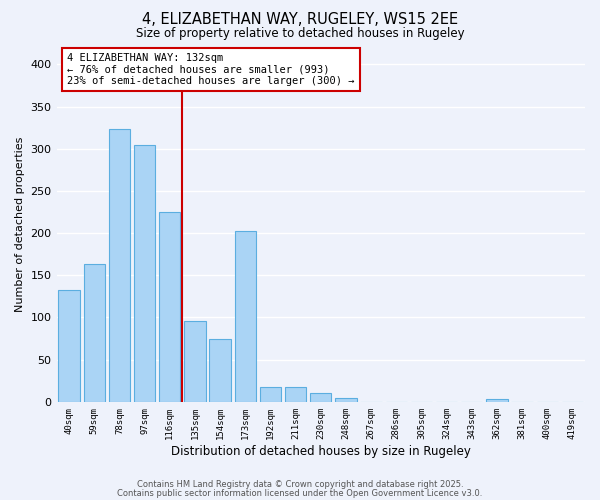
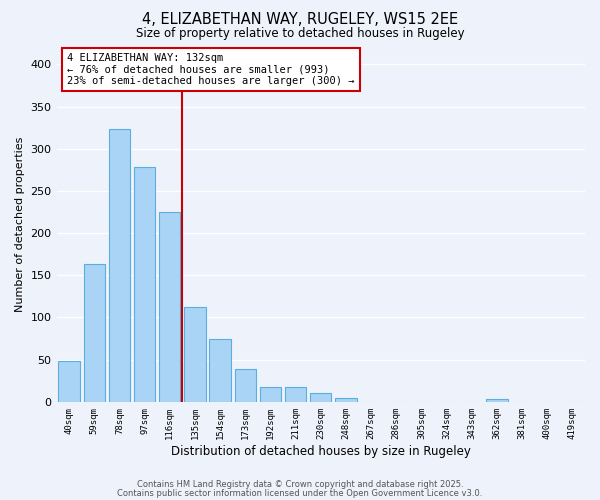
40sqm: 132 -> 48
97sqm: 304 -> 278
135sqm: 96 -> 113
173sqm: 202 -> 39
